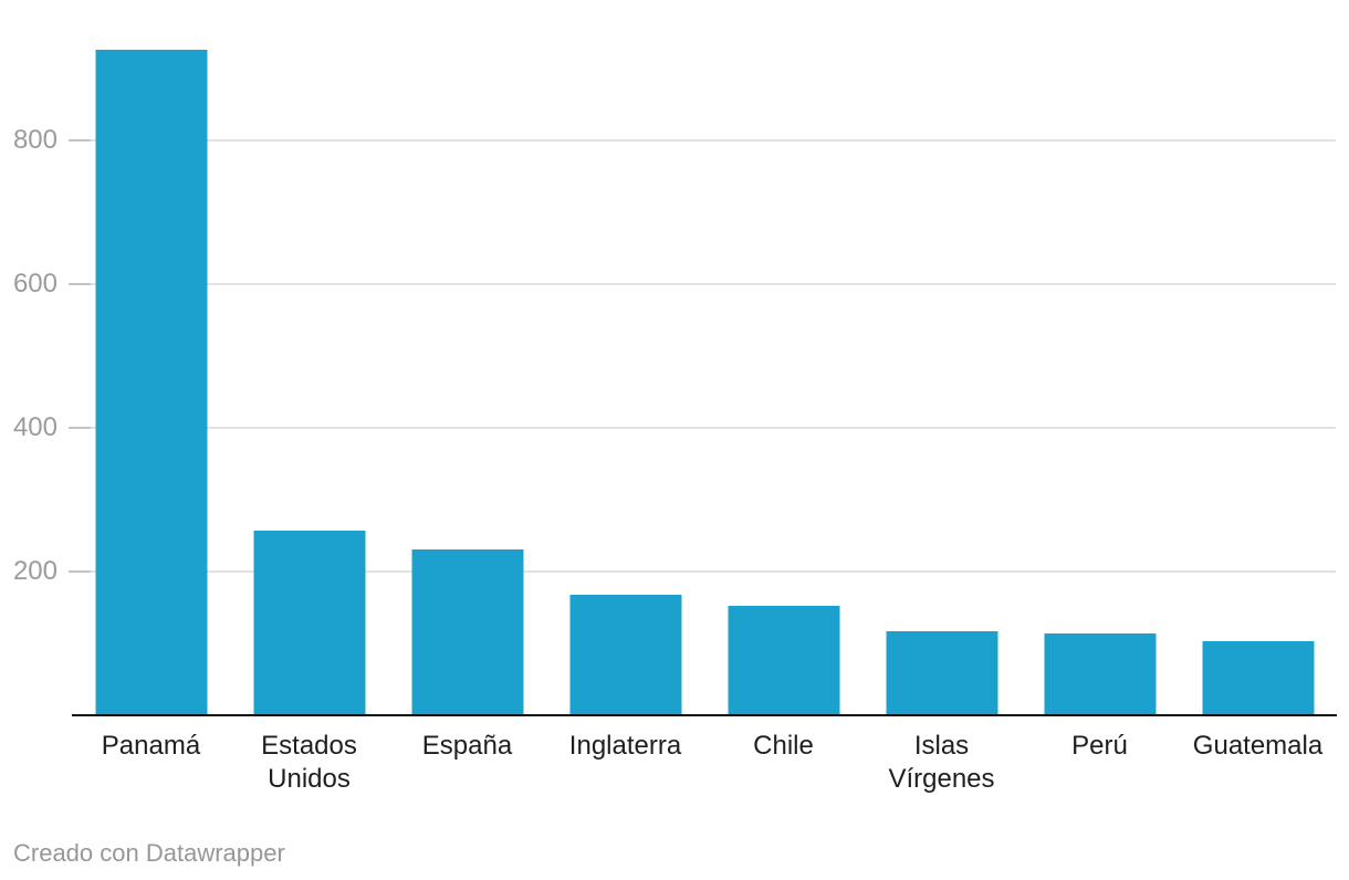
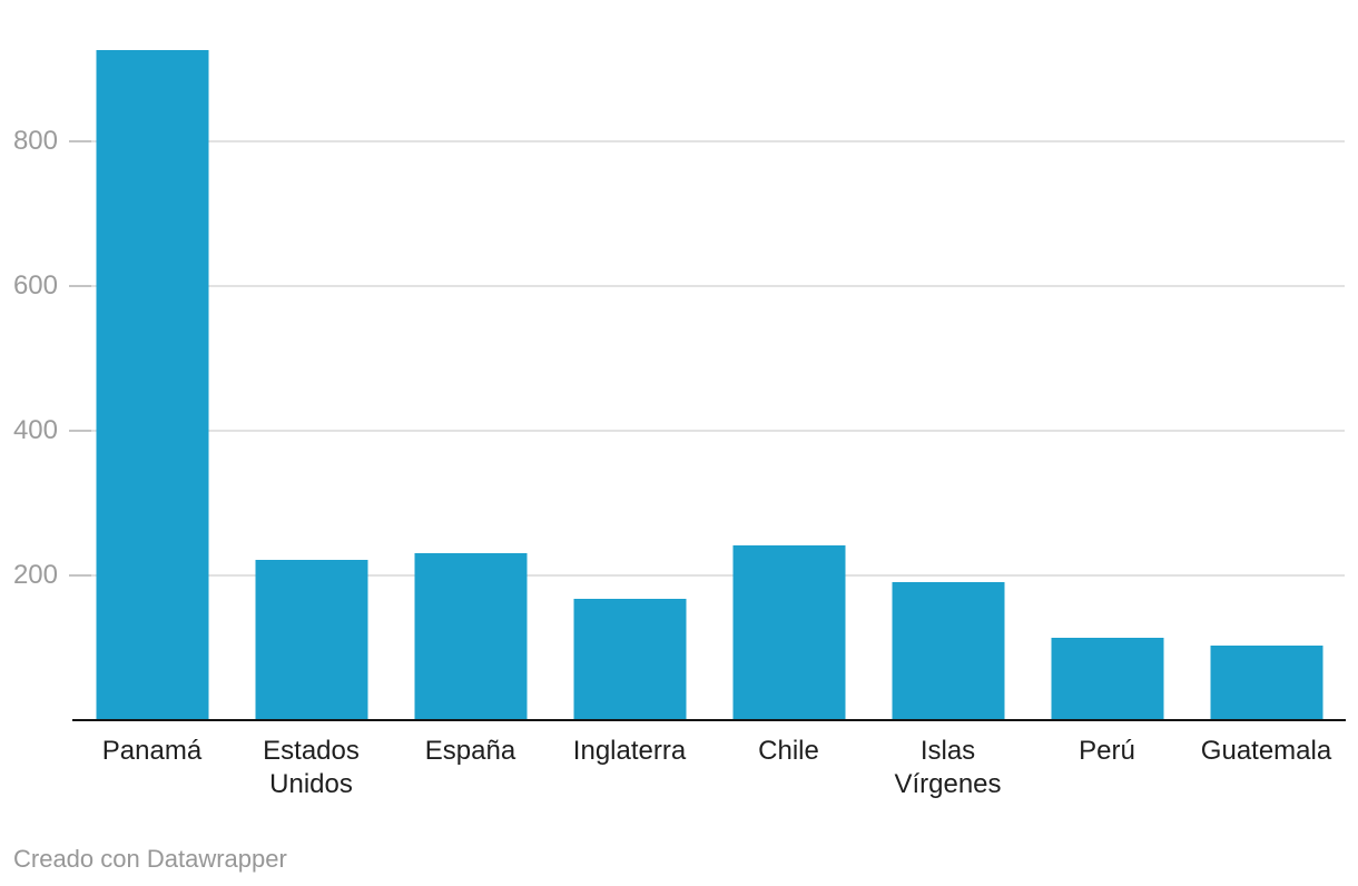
Estados Unidos: 260 -> 220
Chile: 150 -> 240
Islas Vírgenes: 120 -> 190
